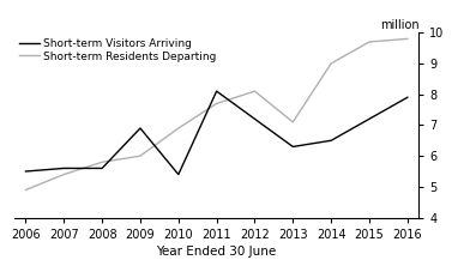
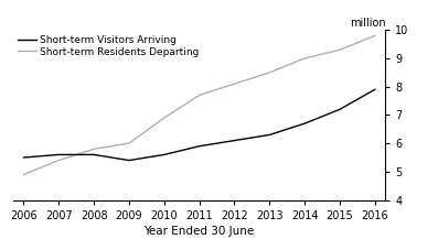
Short-term Visitors Arriving/2009: 6.9 -> 5.4
Short-term Visitors Arriving/2010: 5.4 -> 5.6
Short-term Visitors Arriving/2011: 8.1 -> 5.9
Short-term Visitors Arriving/2012: 7.2 -> 6.1
Short-term Residents Departing/2013: 7.1 -> 8.5
Short-term Visitors Arriving/2014: 6.5 -> 6.7
Short-term Residents Departing/2015: 9.7 -> 9.3
